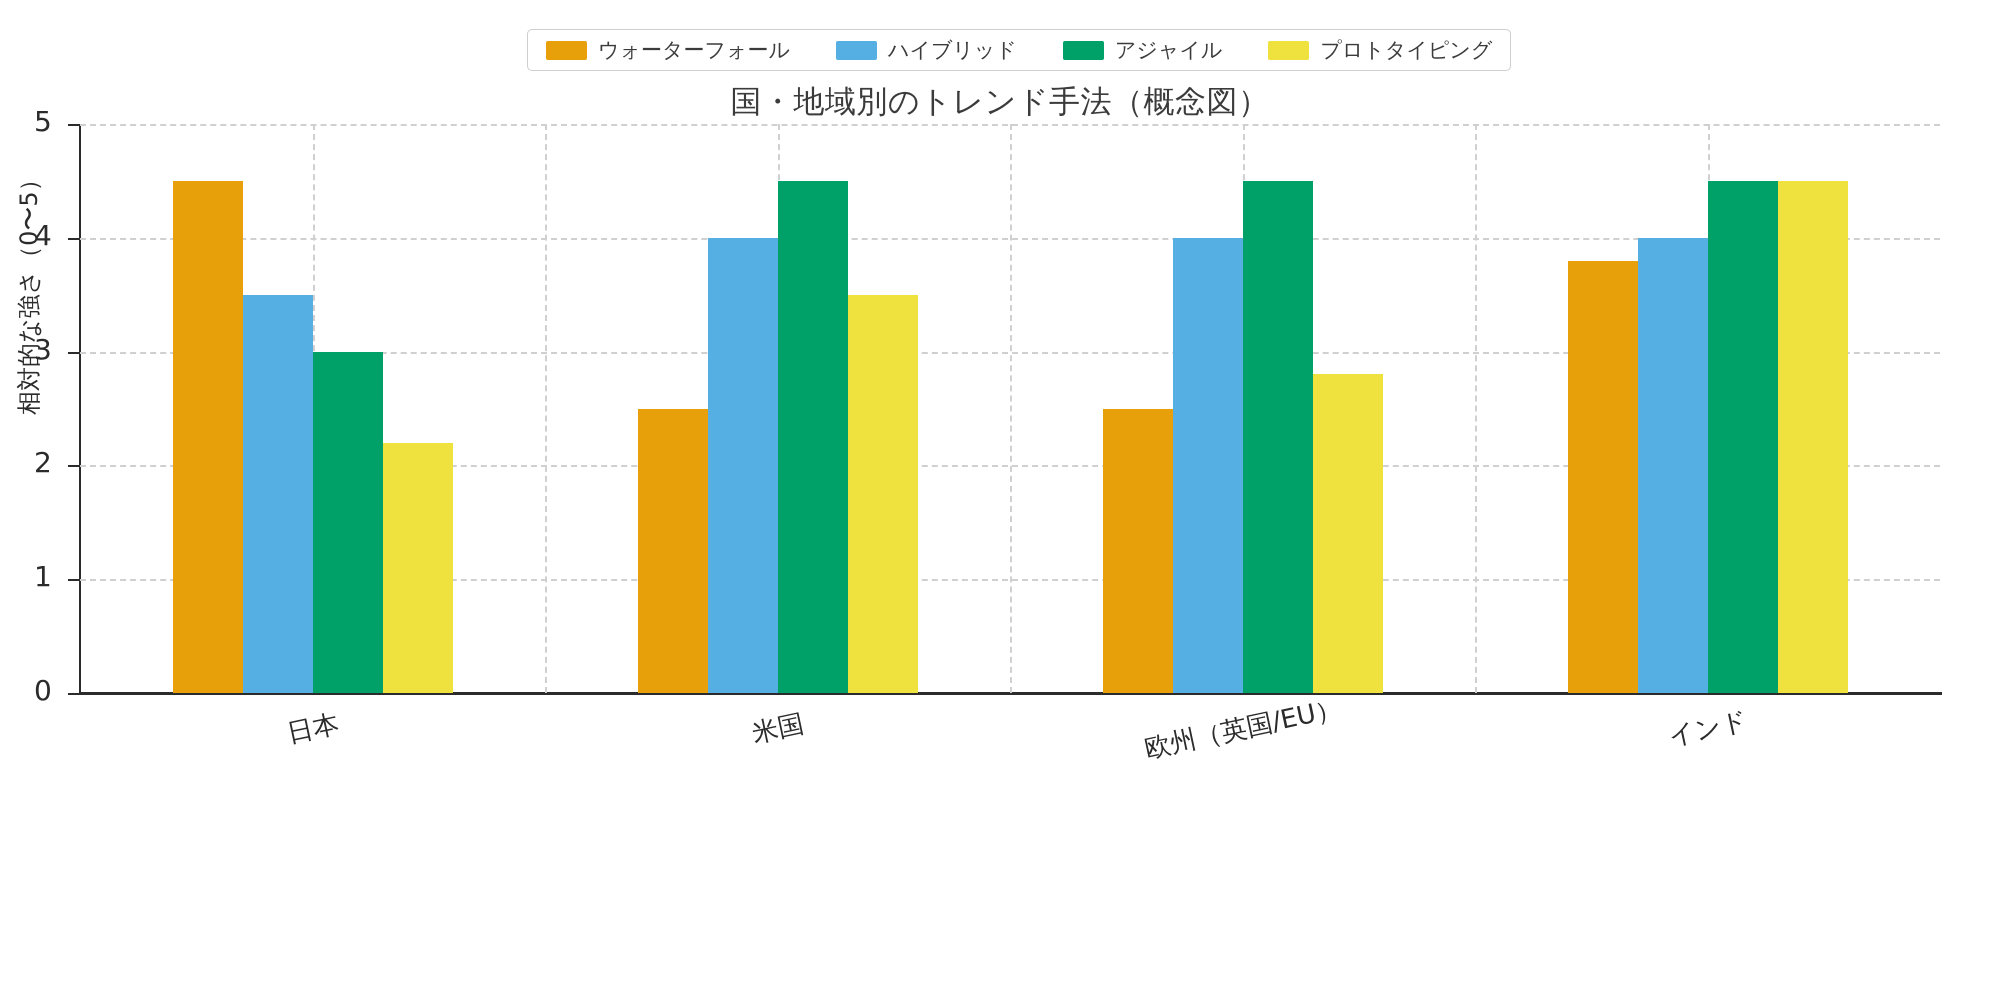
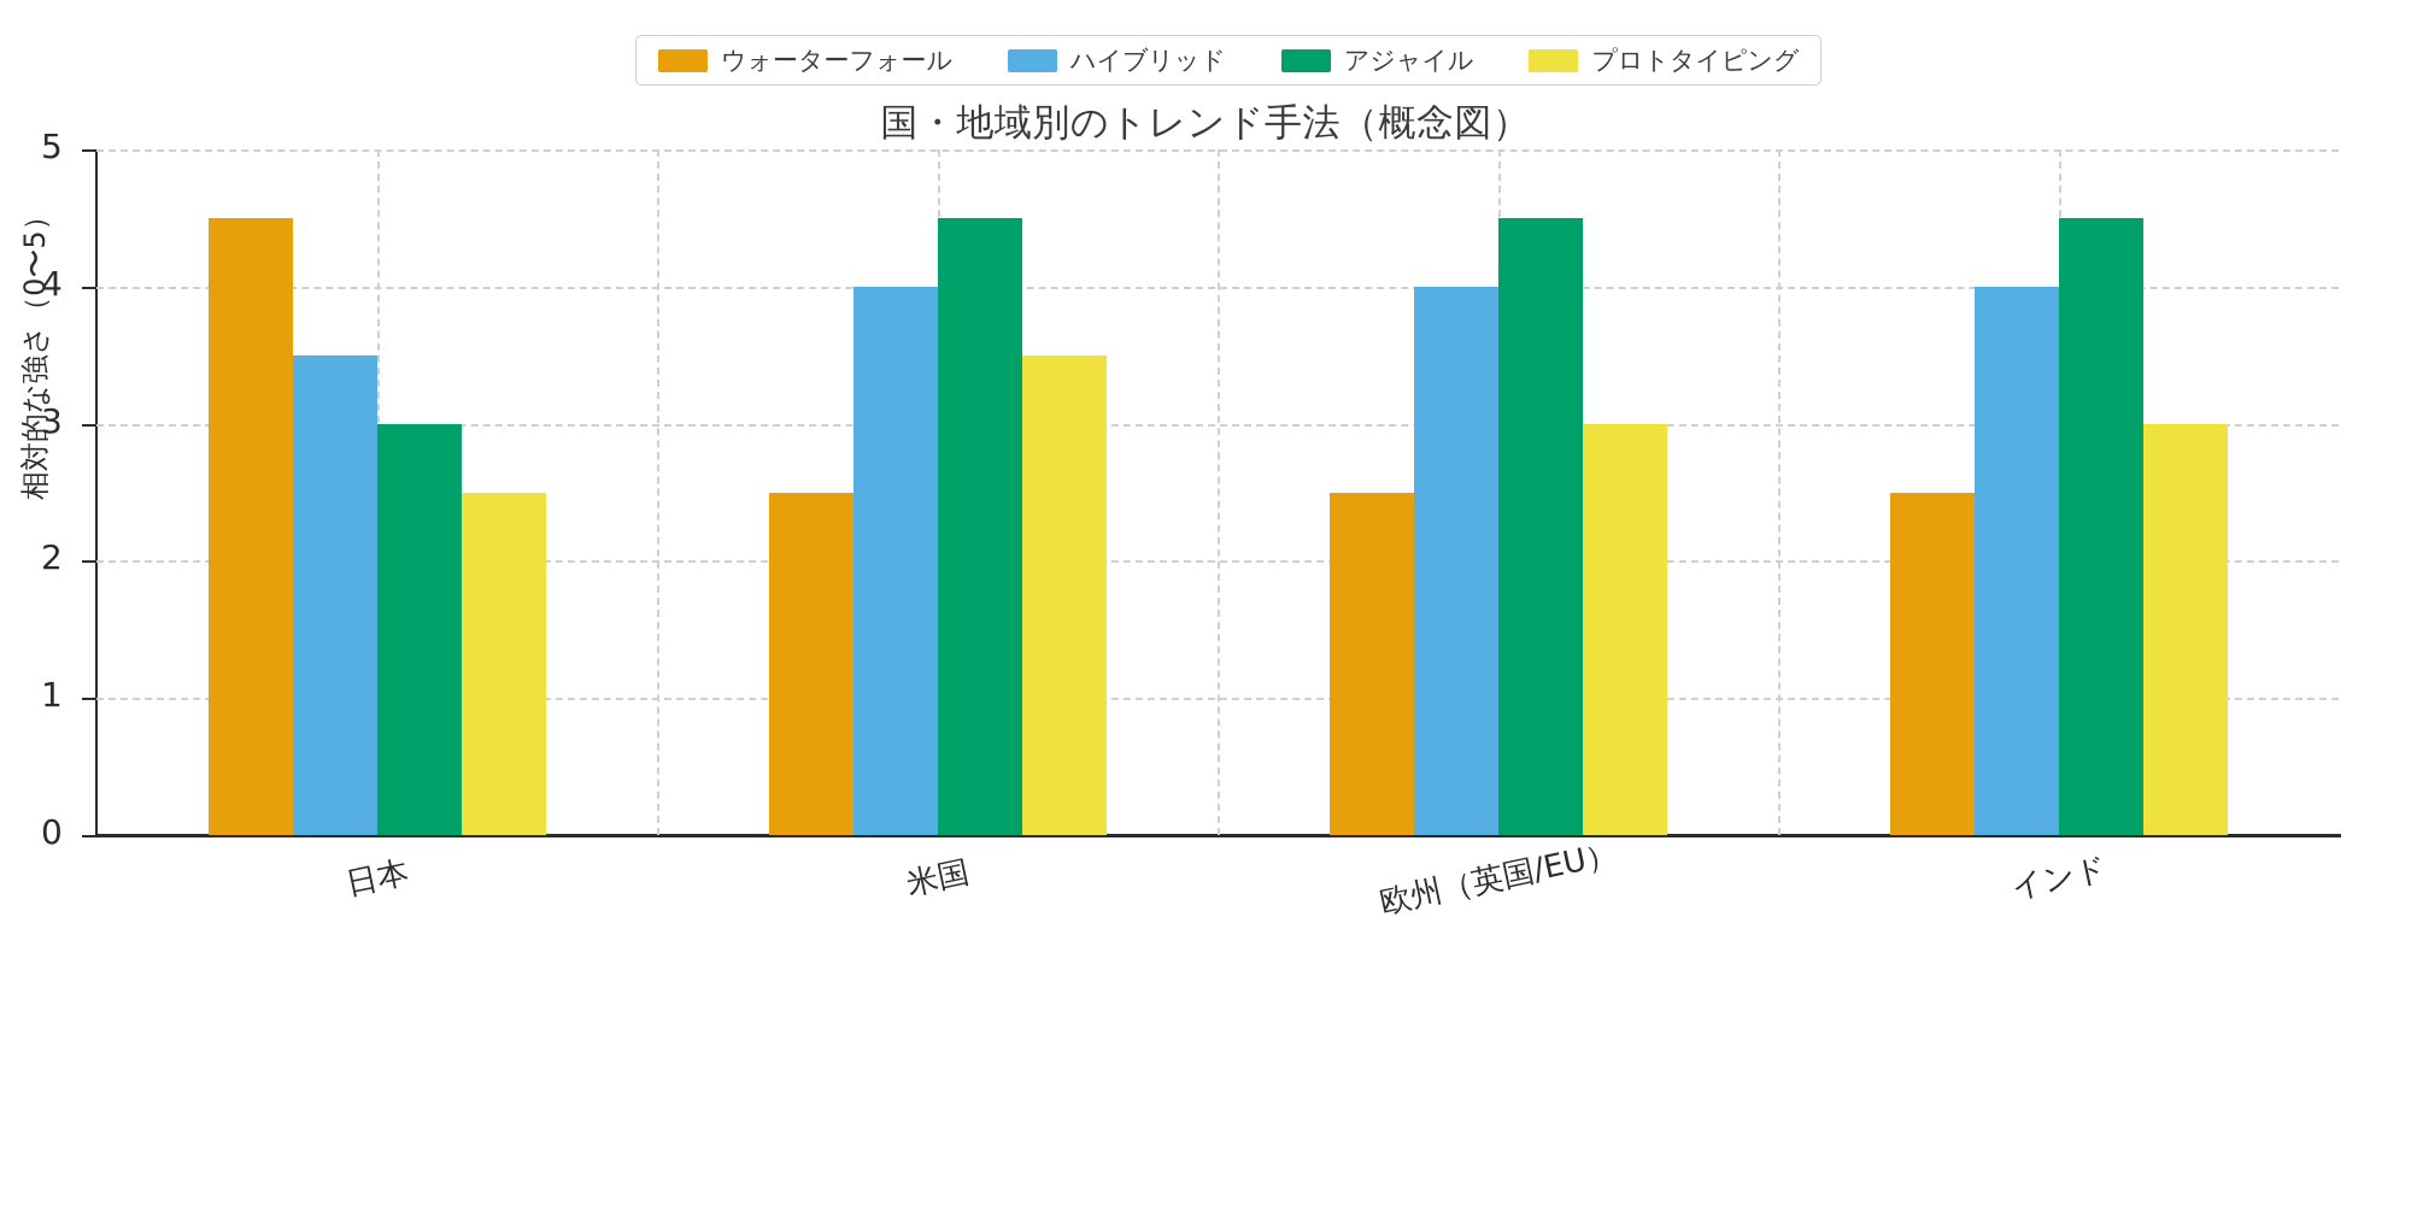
プロトタイピング/日本: 2.2 -> 2.5
プロトタイピング/欧州（英国/EU）: 2.8 -> 3.0
ウォーターフォール/インド: 3.8 -> 2.5
プロトタイピング/インド: 4.5 -> 3.0
